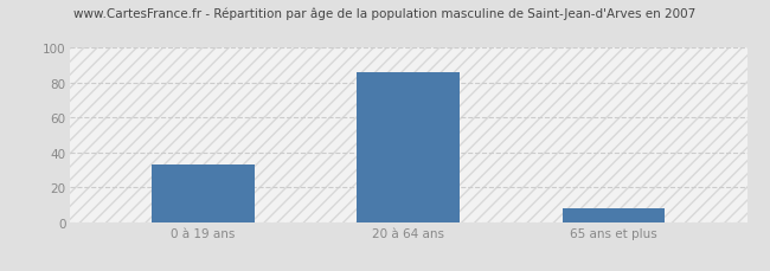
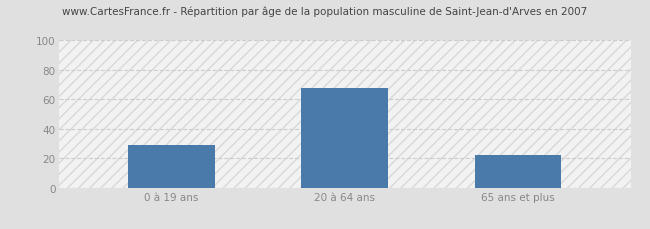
0 à 19 ans: 33 -> 29
20 à 64 ans: 86 -> 68
65 ans et plus: 8 -> 22
